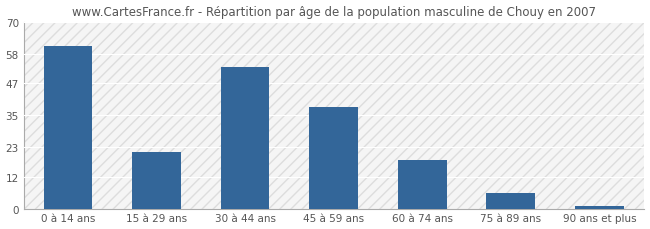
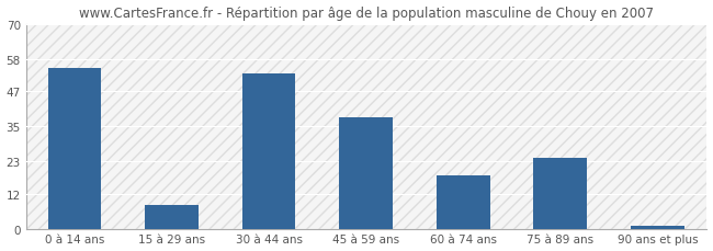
0 à 14 ans: 61 -> 55
15 à 29 ans: 21 -> 8
75 à 89 ans: 6 -> 24
